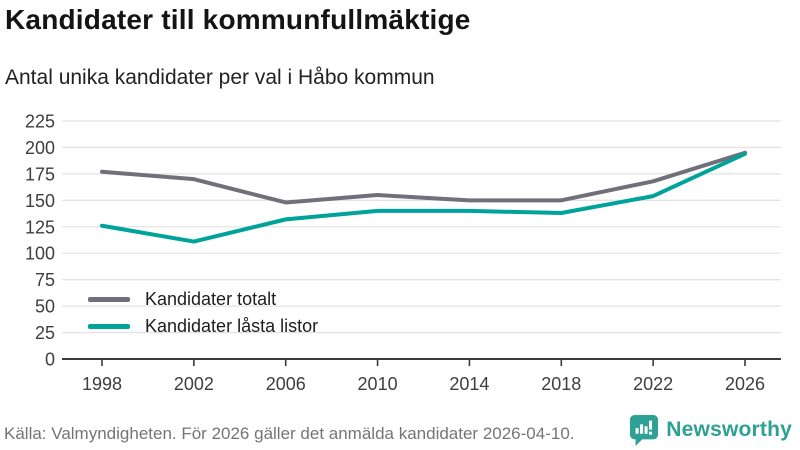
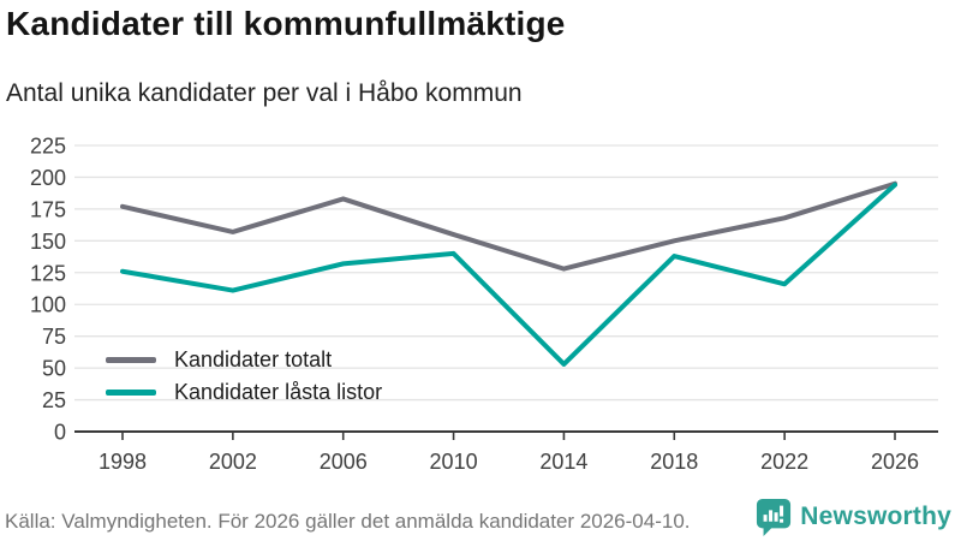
Kandidater totalt/2002: 170 -> 157
Kandidater totalt/2006: 148 -> 183
Kandidater totalt/2014: 150 -> 128
Kandidater låsta listor/2014: 140 -> 53
Kandidater låsta listor/2022: 154 -> 116
